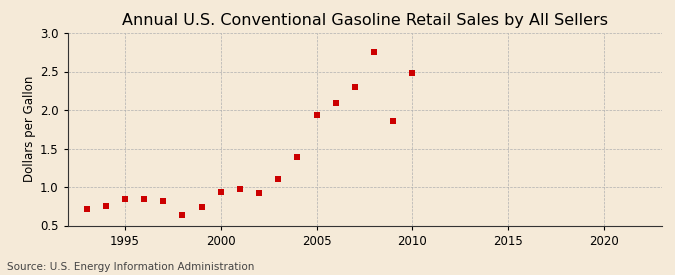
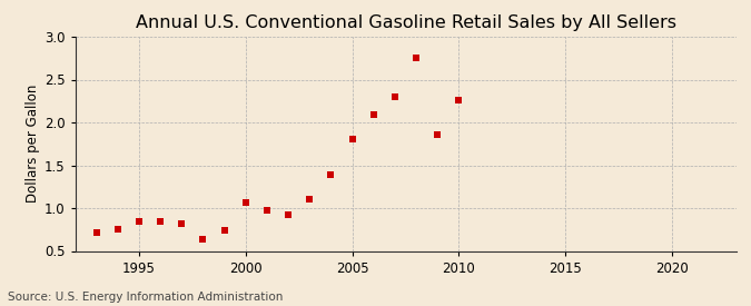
2000: 0.94 -> 1.06
2005: 1.94 -> 1.80
2010: 2.48 -> 2.26
